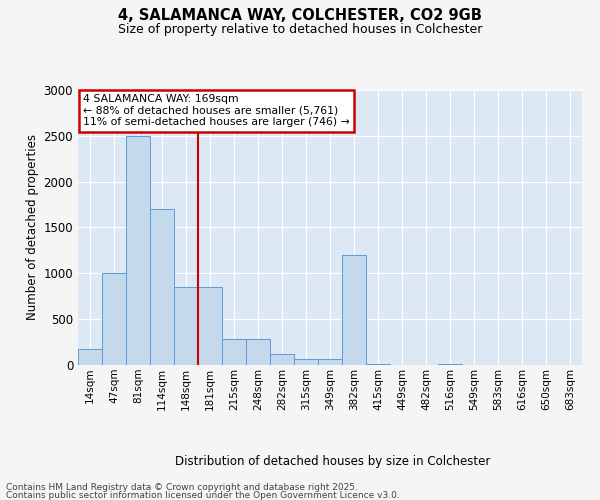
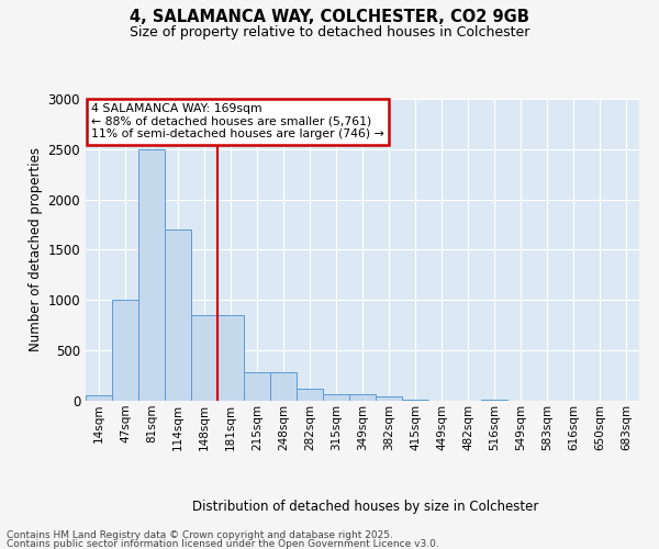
14sqm: 180 -> 50
382sqm: 1200 -> 40
